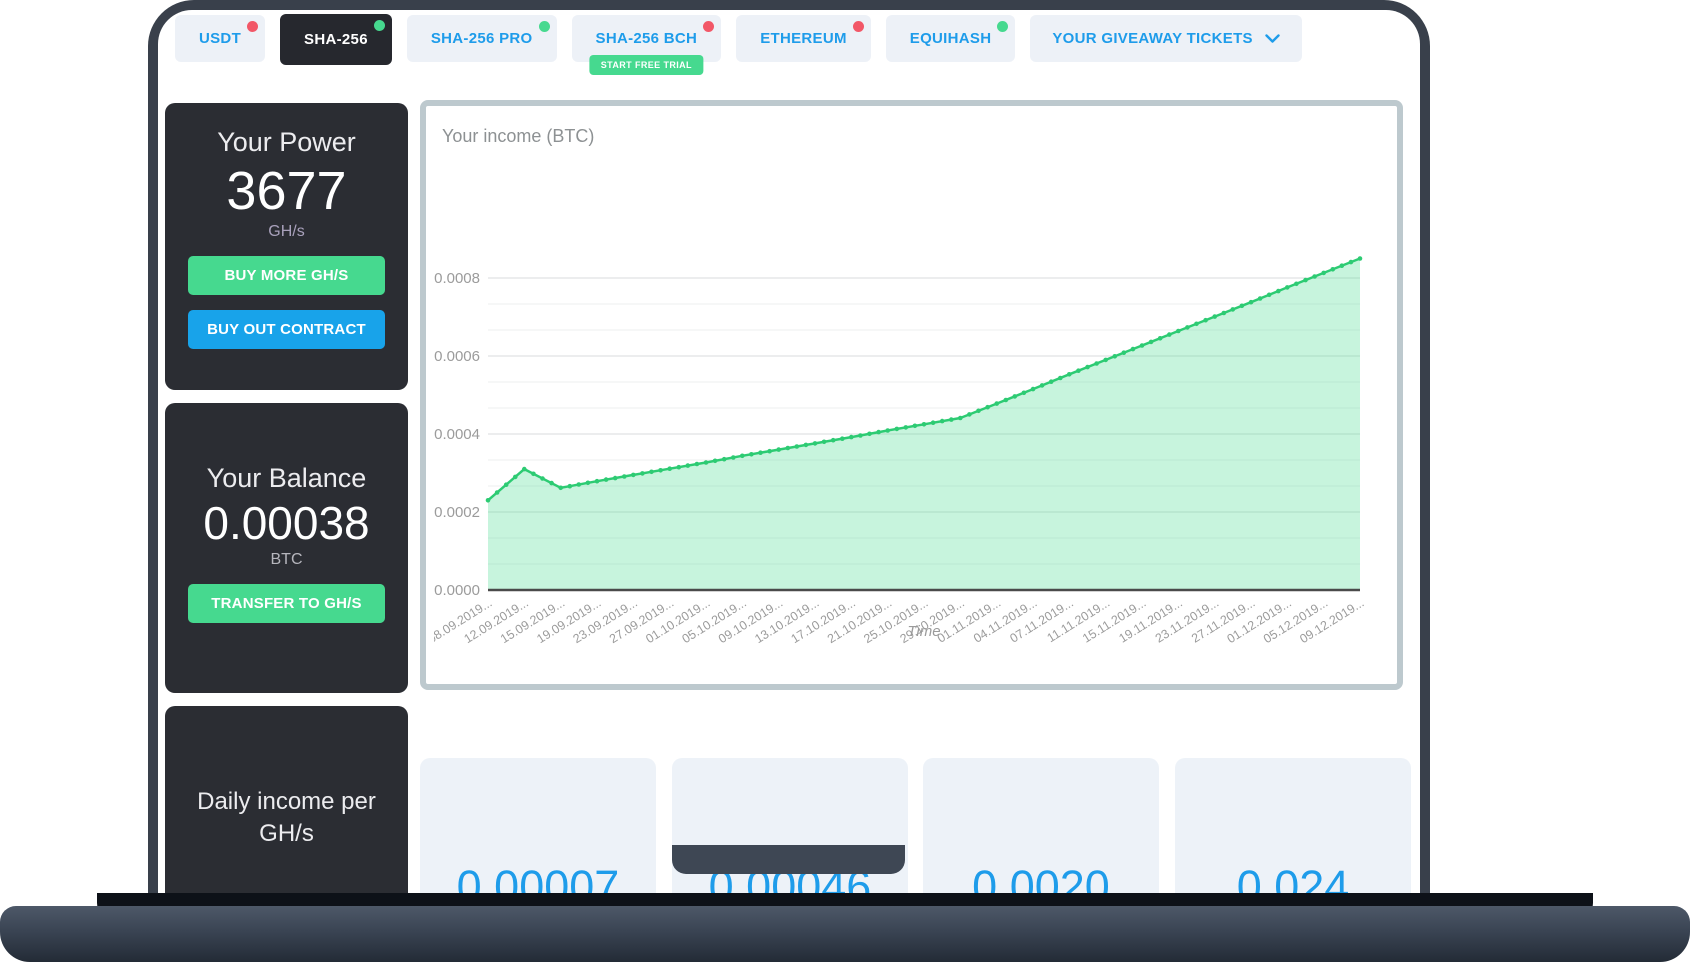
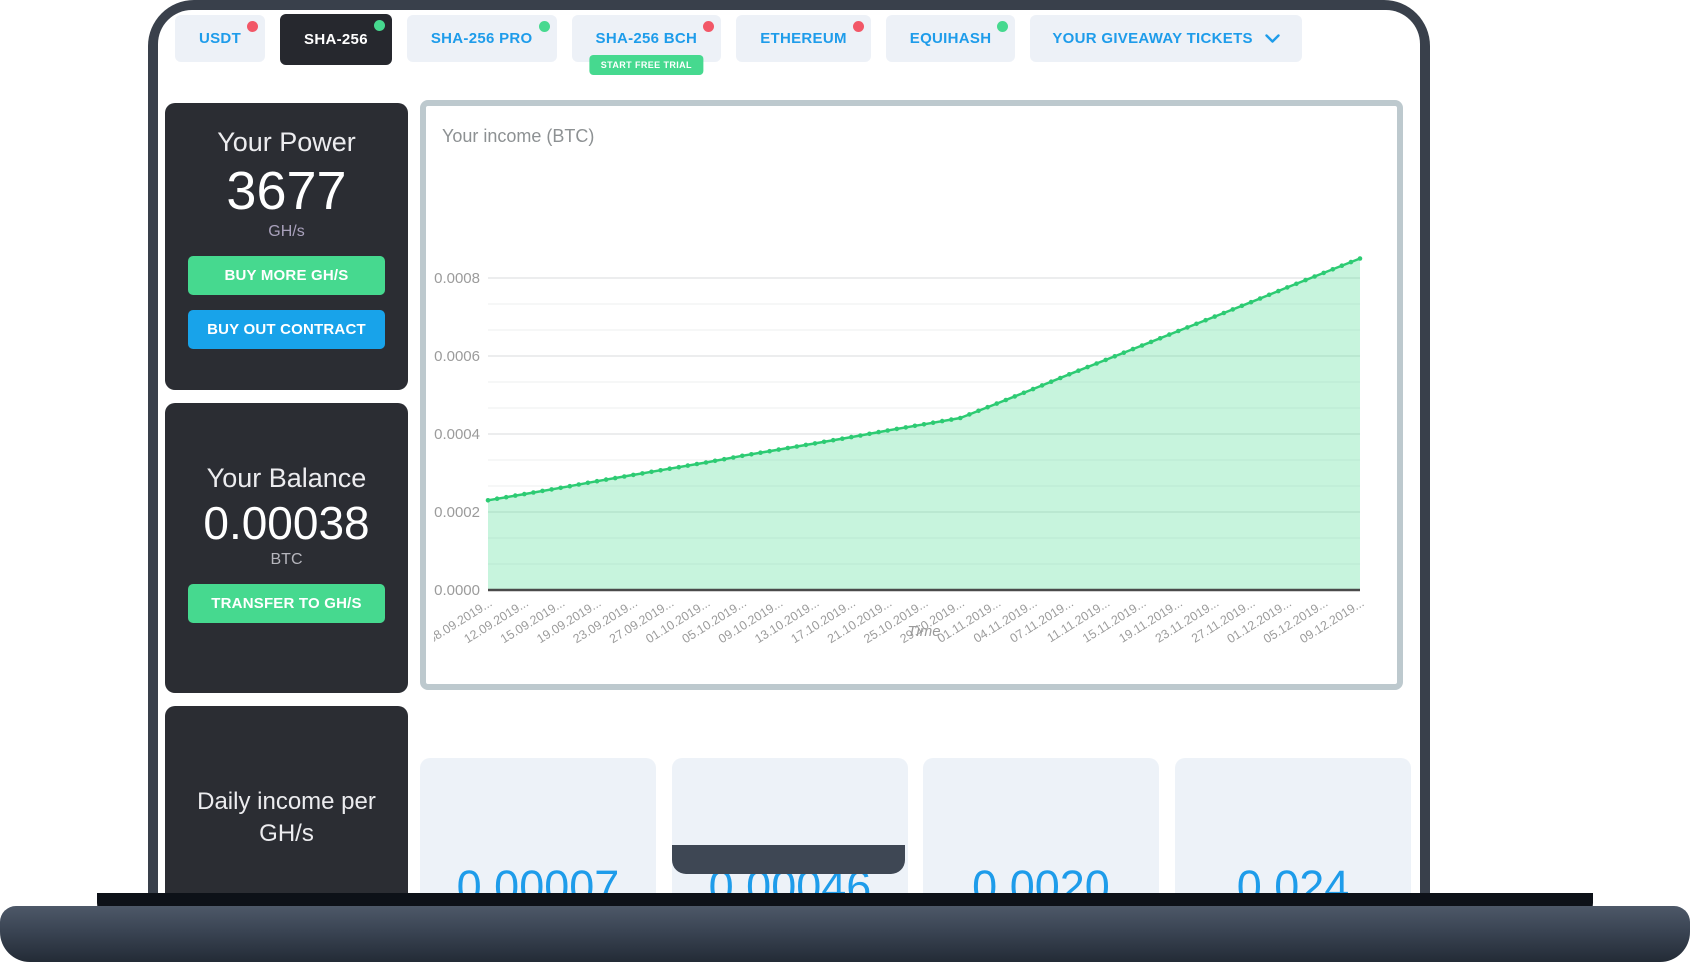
12.09.2019...: 0.00031 -> 0.00025
